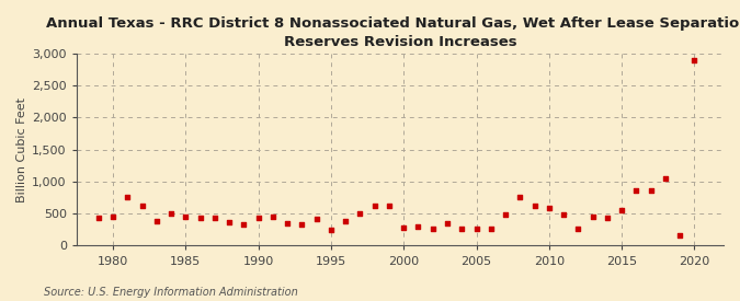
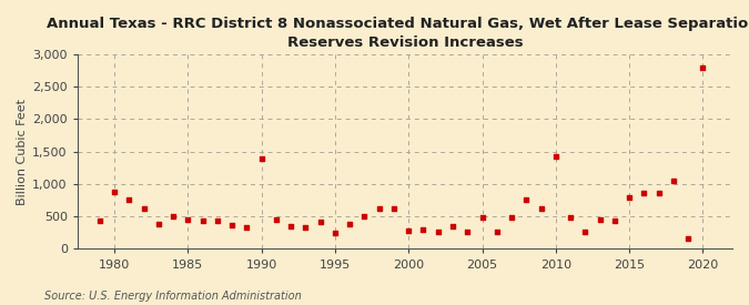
1980: 450 -> 880
1990: 440 -> 1,400
2005: 260 -> 480
2010: 590 -> 1,420
2015: 560 -> 800
2020: 2,900 -> 2,800
